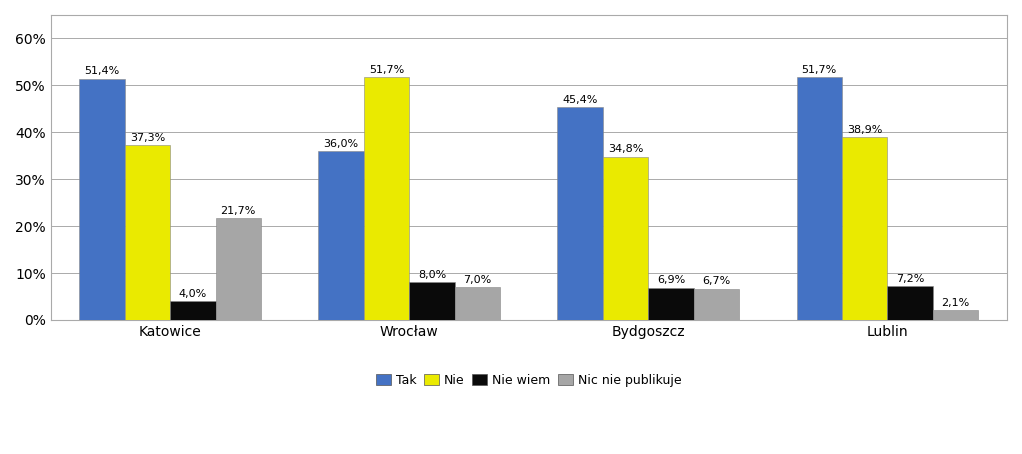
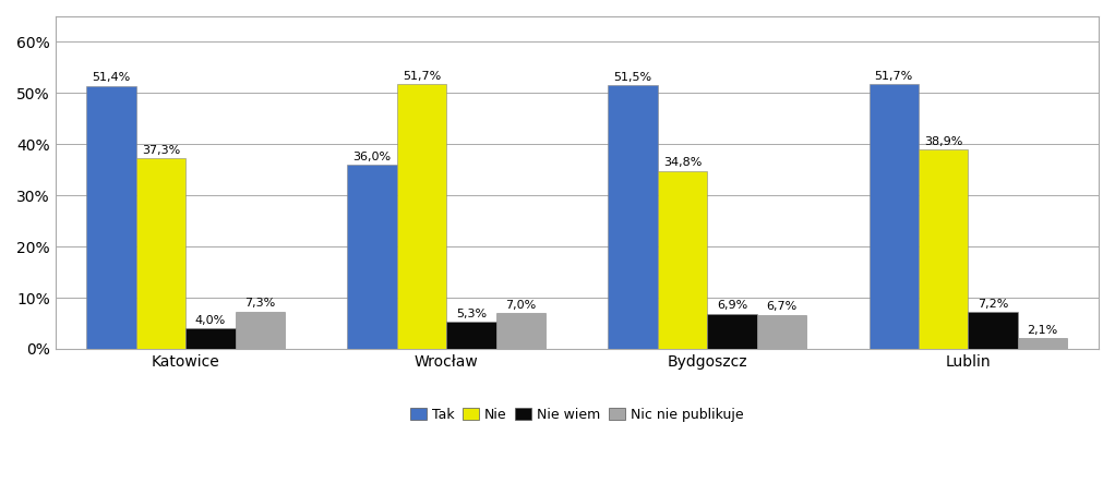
Nic nie publikuje/Katowice: 21,7% -> 7,3%
Nie wiem/Wrocław: 8,0% -> 5,3%
Tak/Bydgoszcz: 45,4% -> 51,5%
